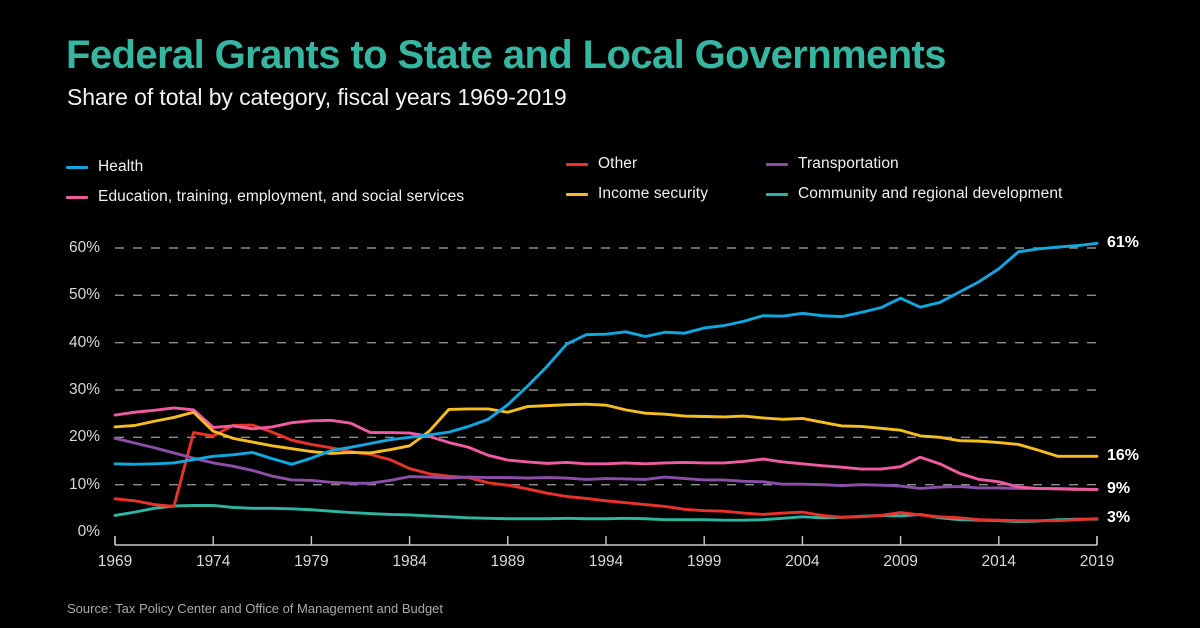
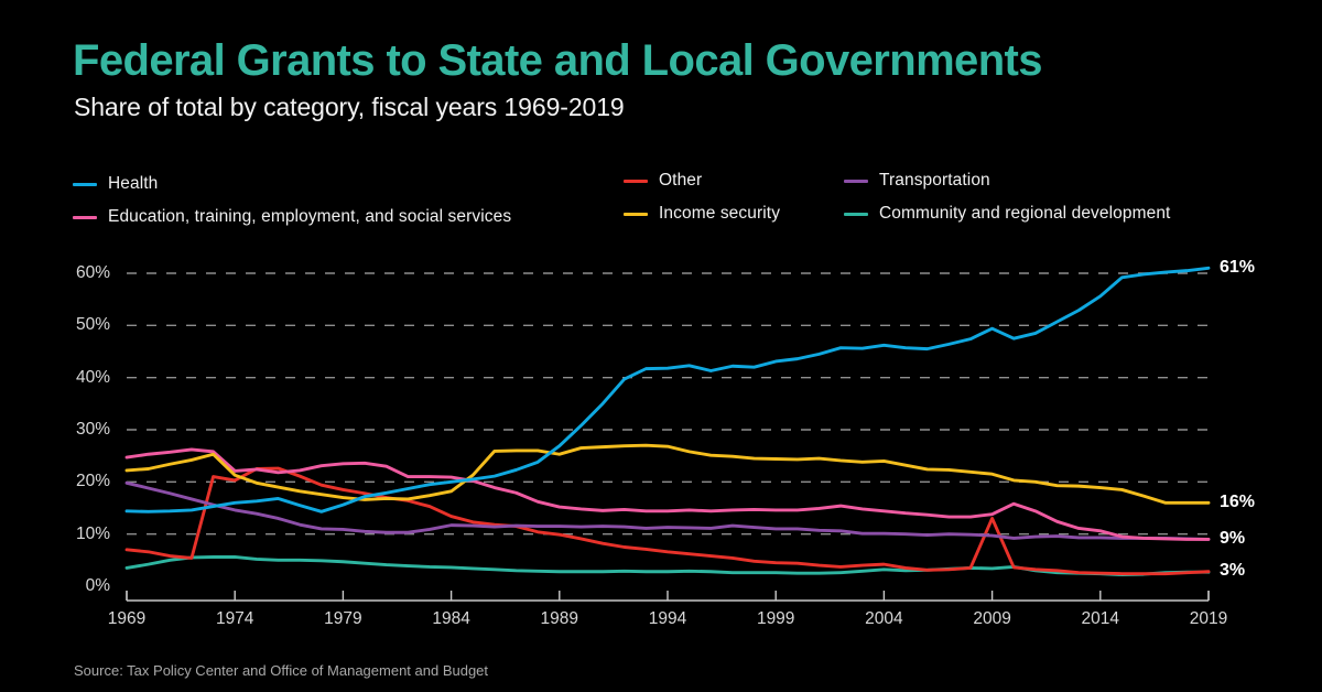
Other/2009: 4% -> 13%
